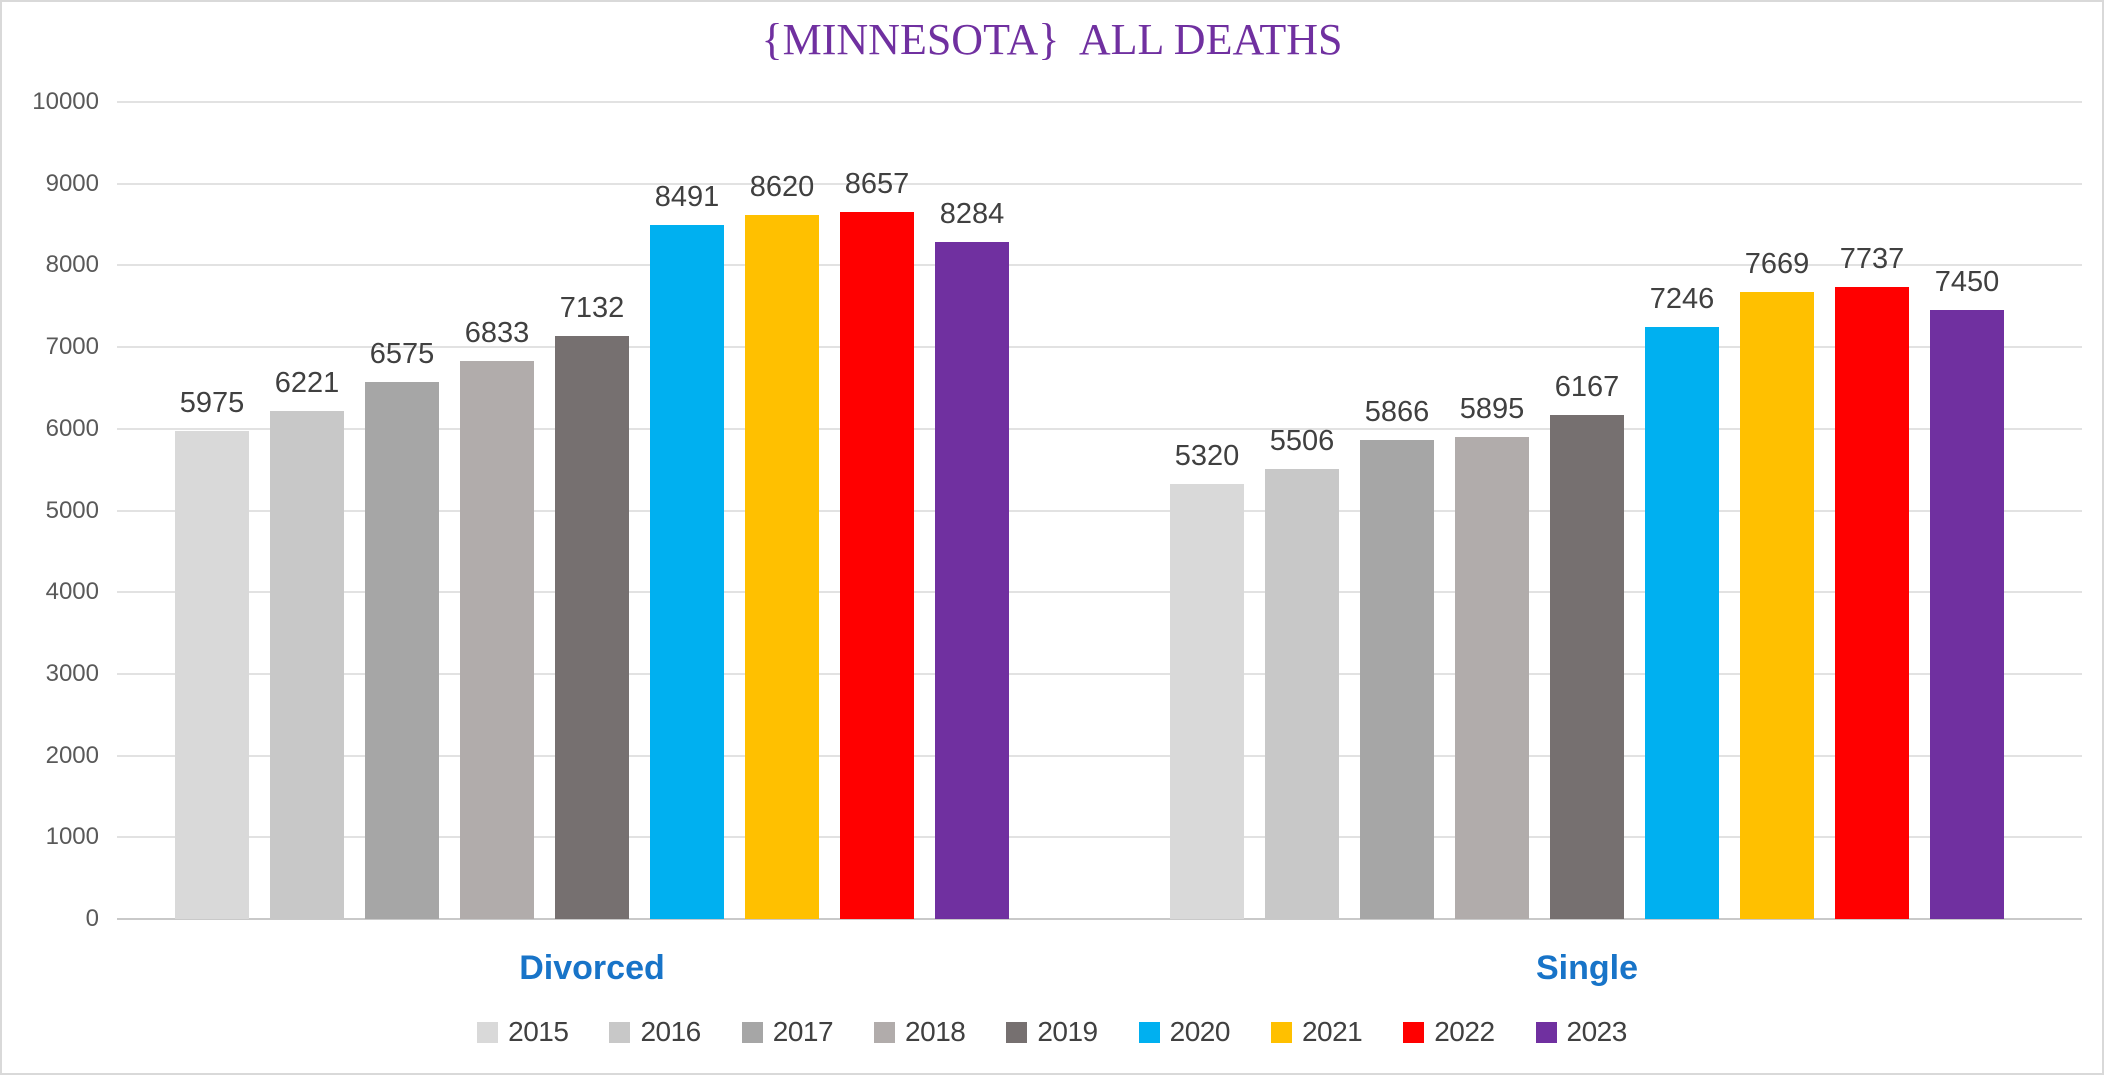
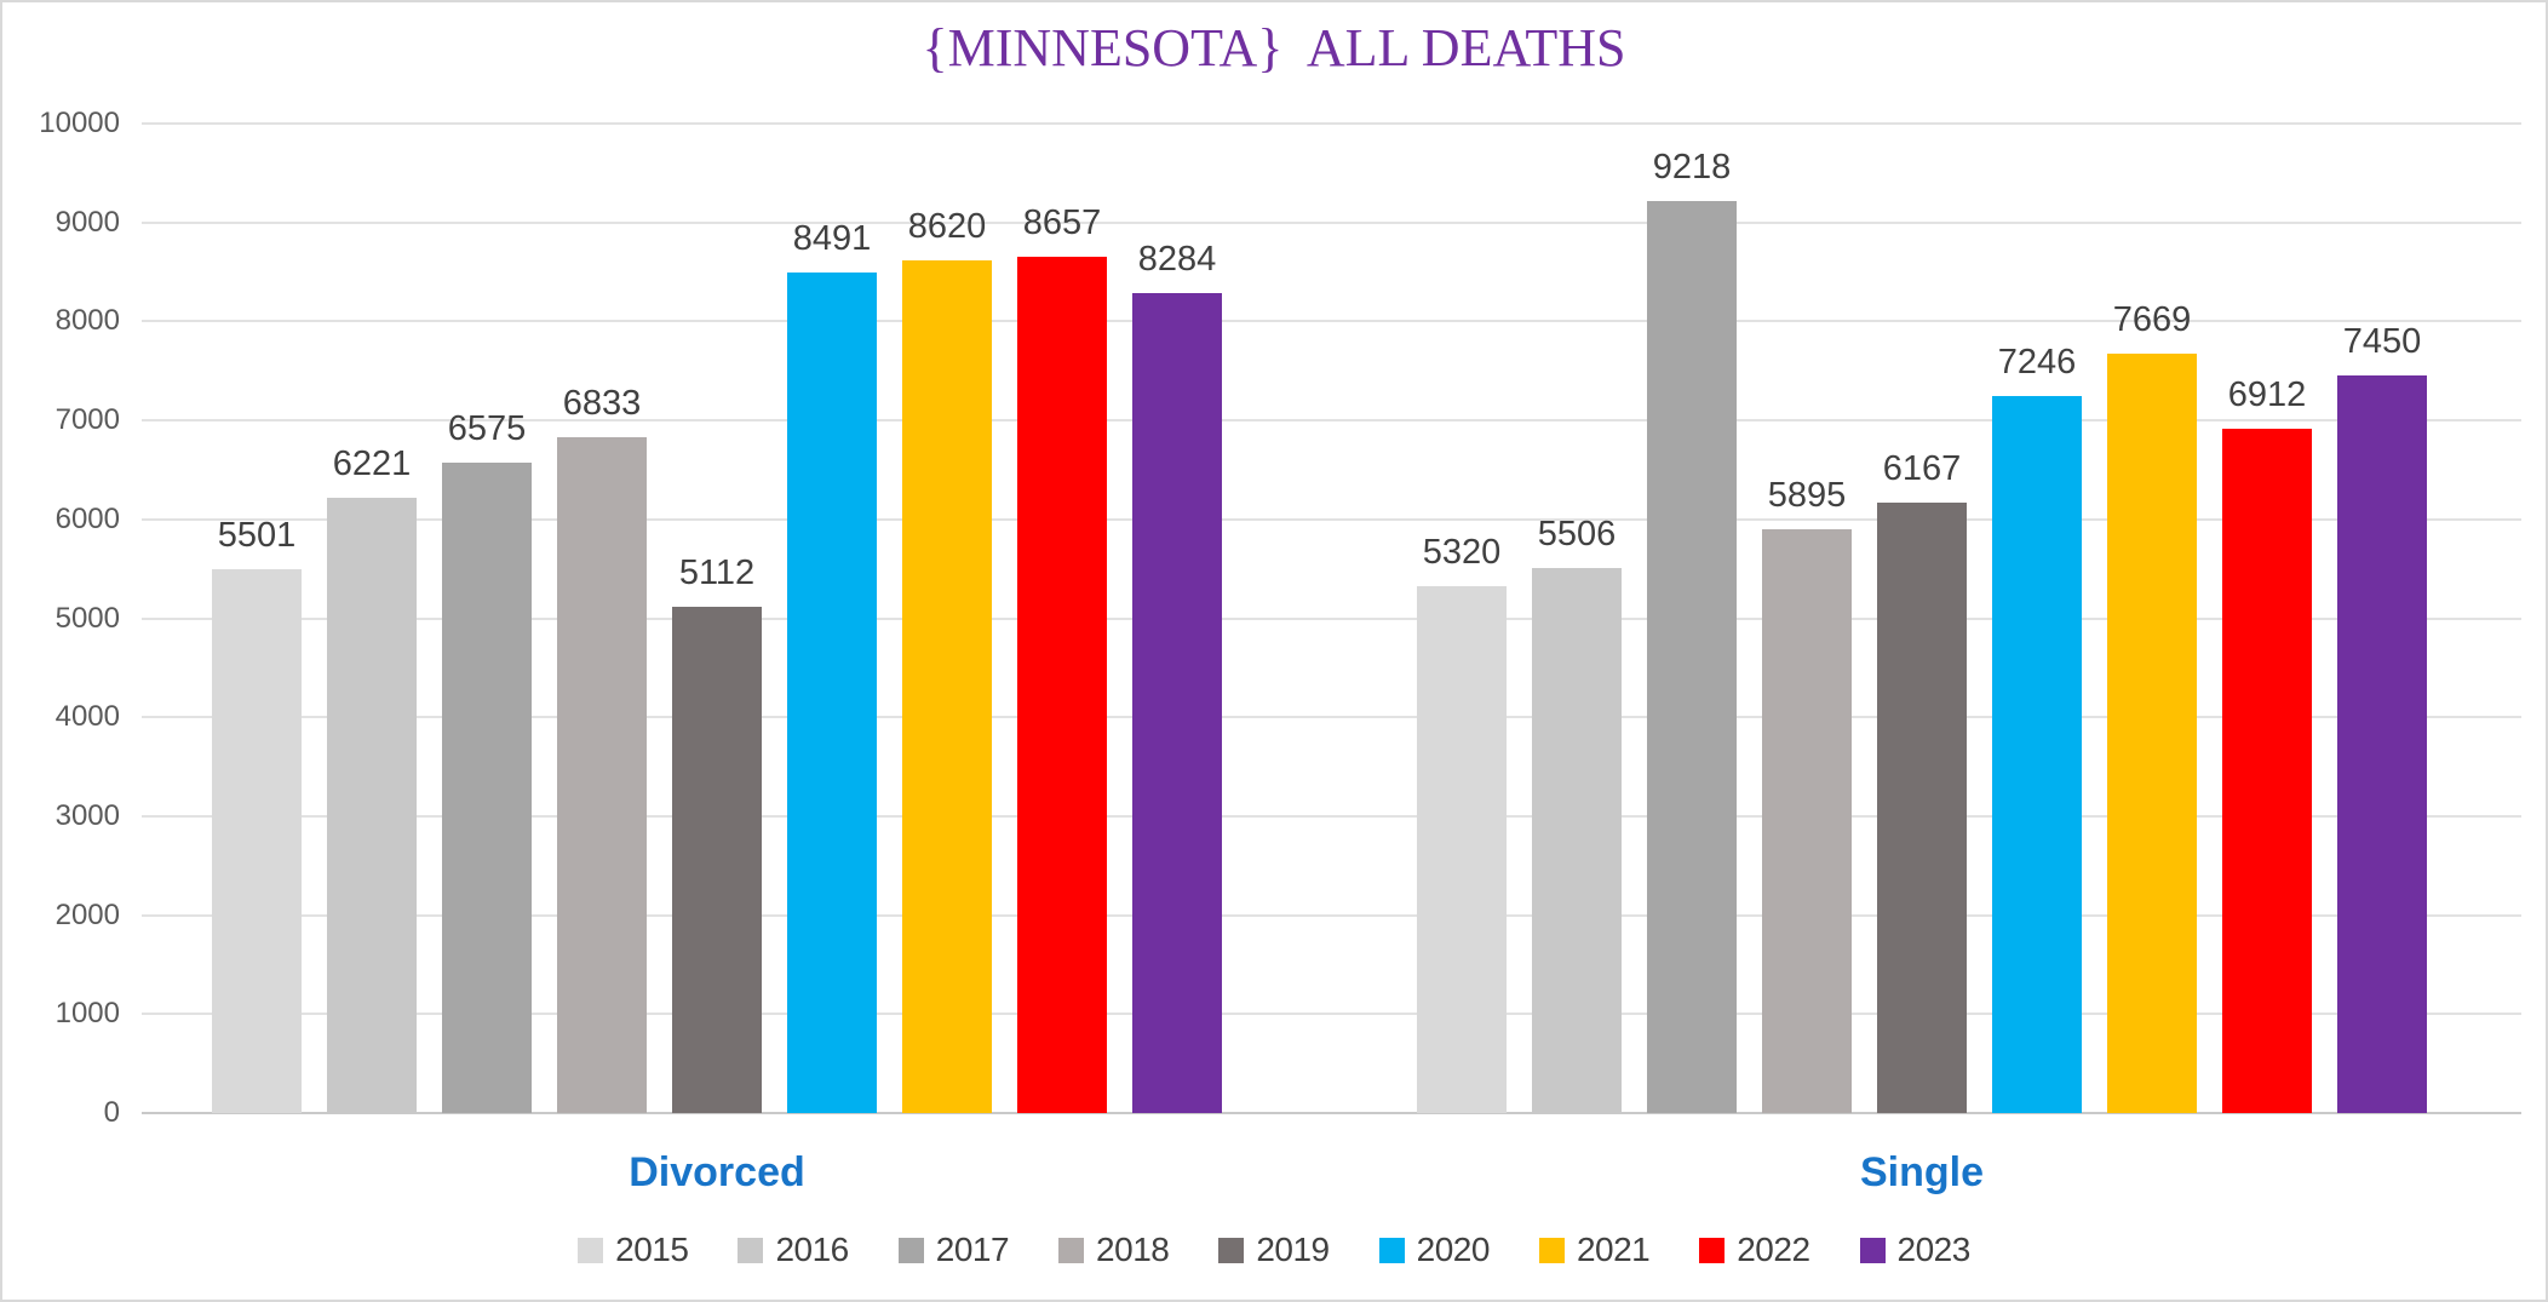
2015/Divorced: 5975 -> 5501
2019/Divorced: 7132 -> 5112
2017/Single: 5866 -> 9218
2022/Single: 7737 -> 6912
